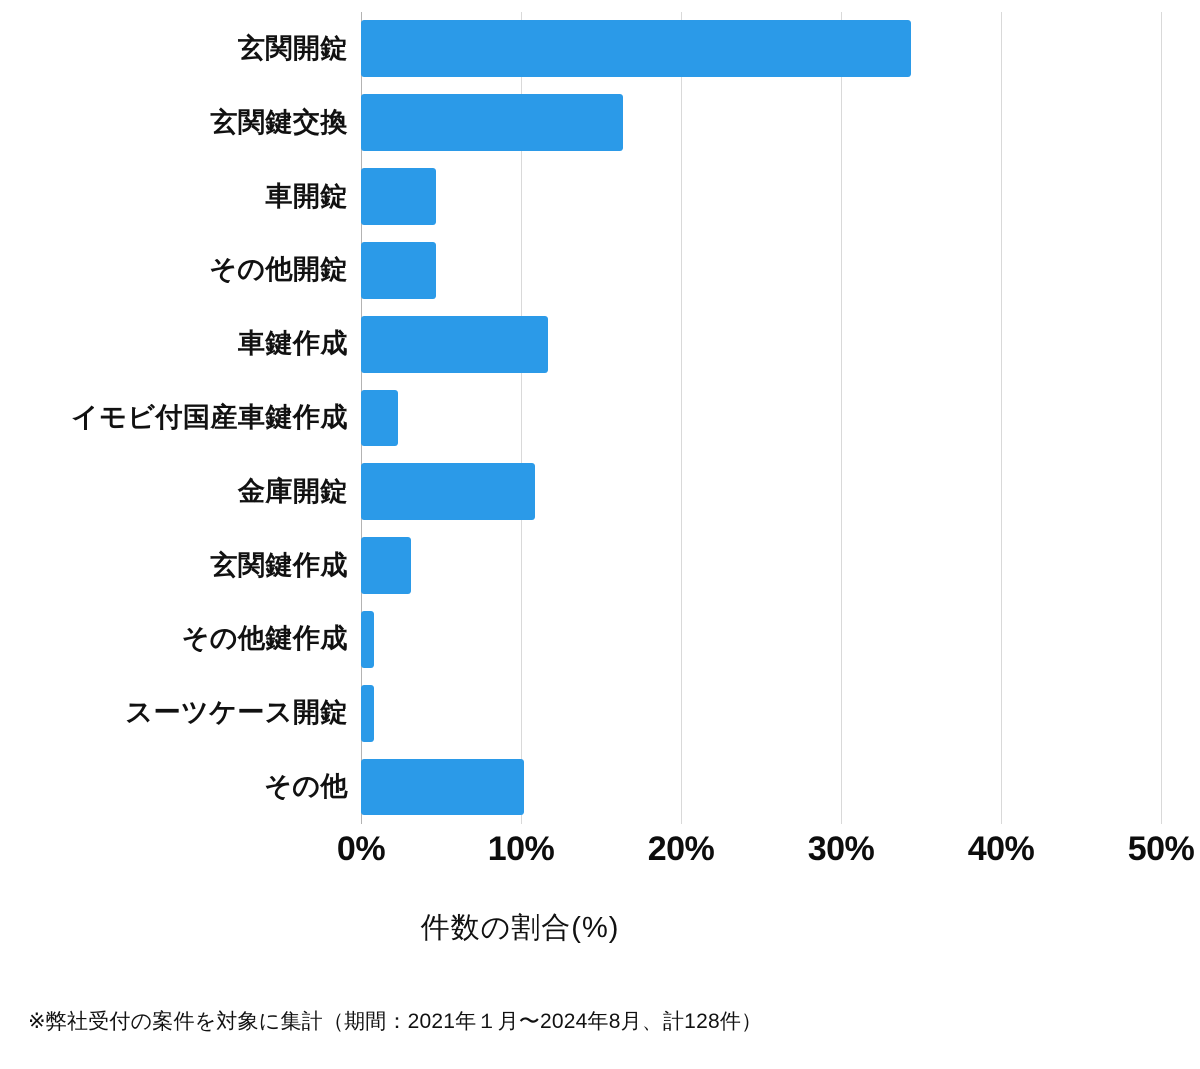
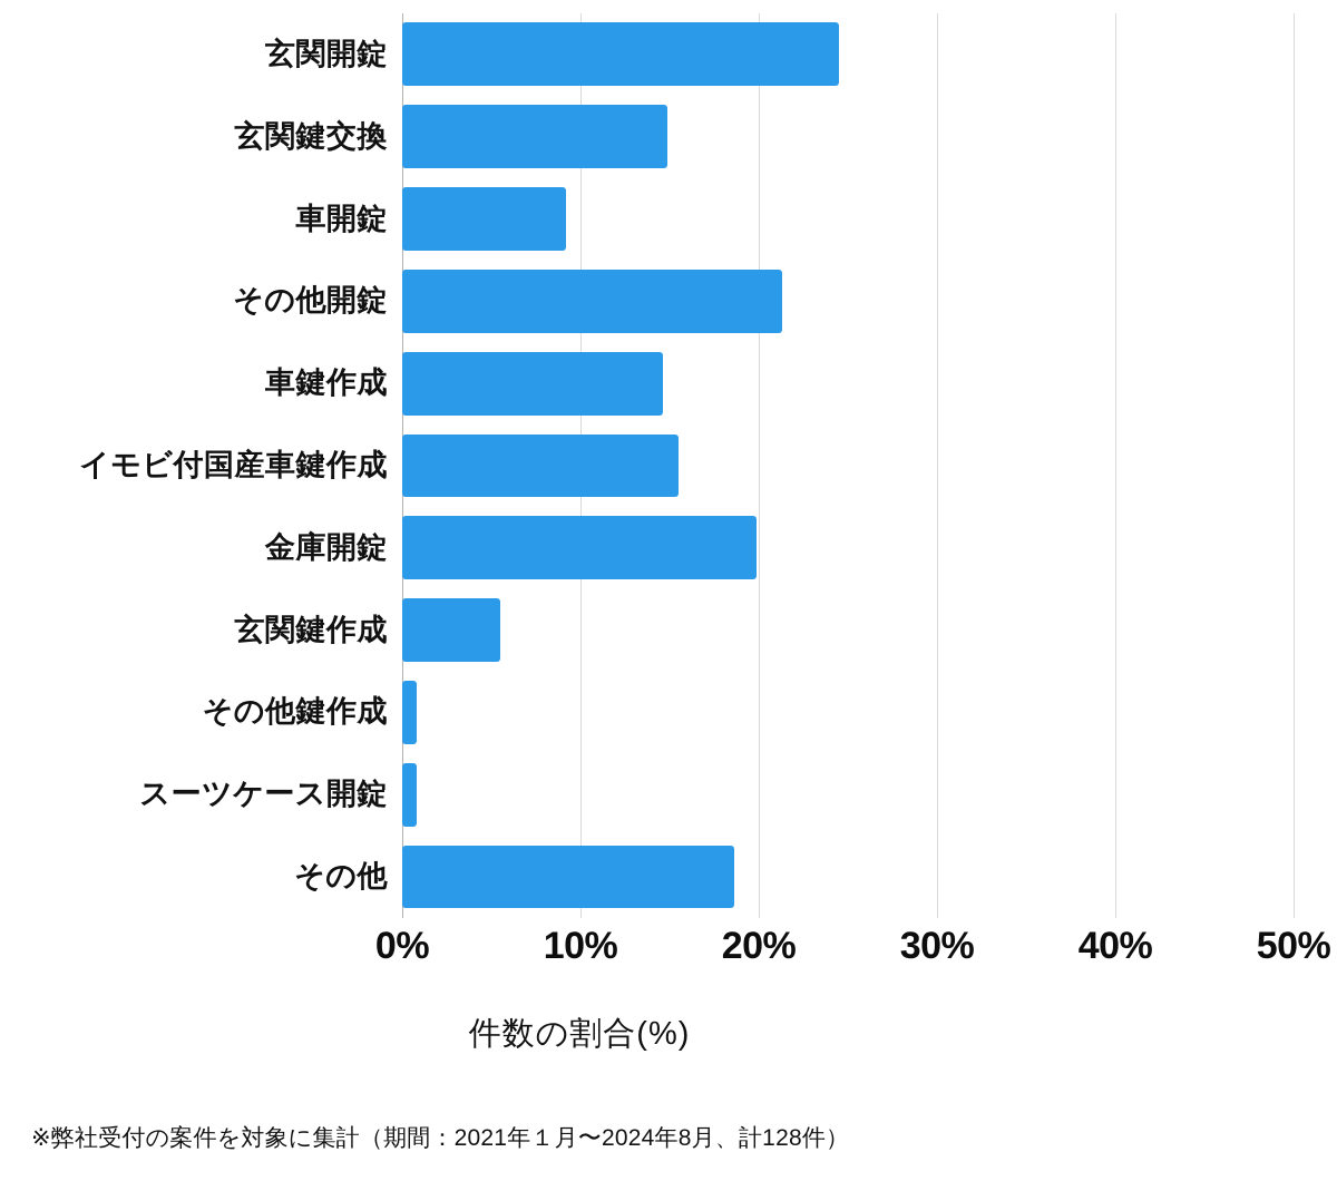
玄関開錠: 34.4% -> 24.5%
玄関鍵交換: 16.4% -> 14.9%
車開錠: 4.7% -> 9.2%
その他開錠: 4.7% -> 21.3%
車鍵作成: 11.7% -> 14.6%
イモビ付国産車鍵作成: 2.3% -> 15.5%
金庫開錠: 10.9% -> 19.9%
玄関鍵作成: 3.1% -> 5.5%
その他: 10.2% -> 18.6%
